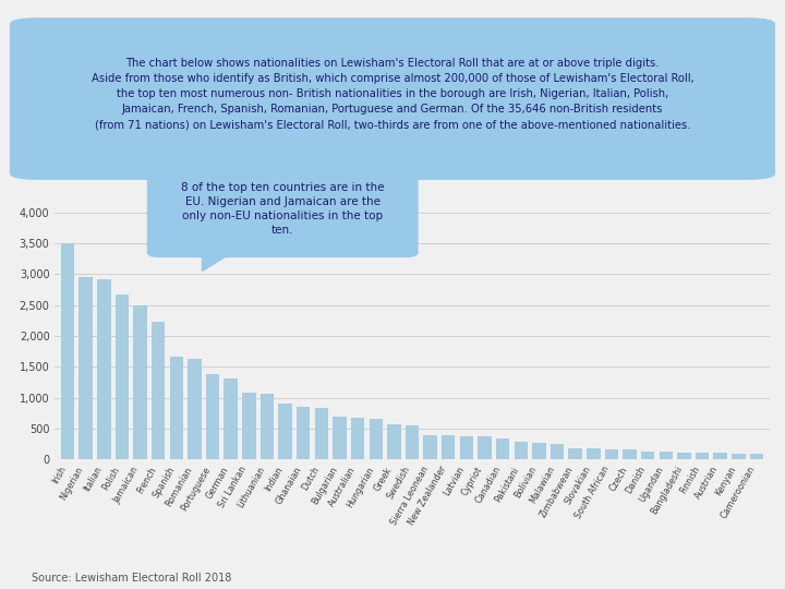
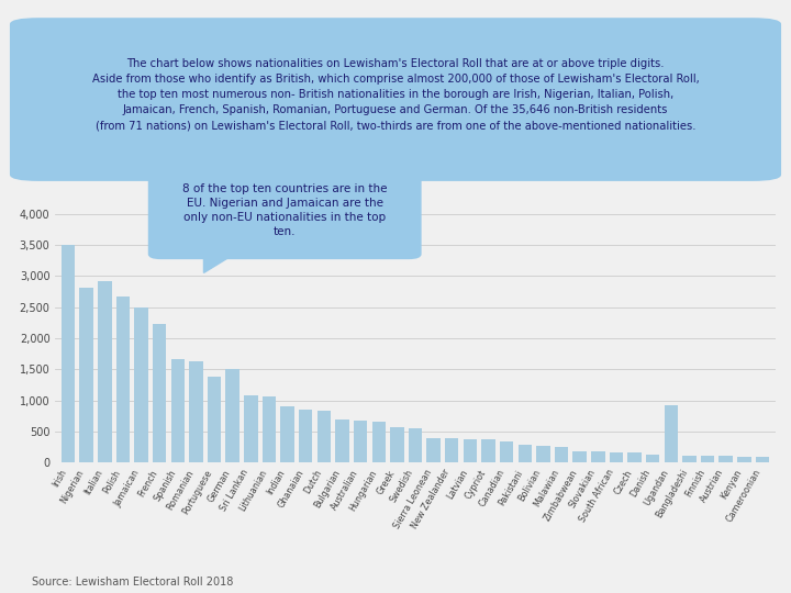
Nigerian: 2,950 -> 2,820
German: 1,310 -> 1,500
Ugandan: 120 -> 920
